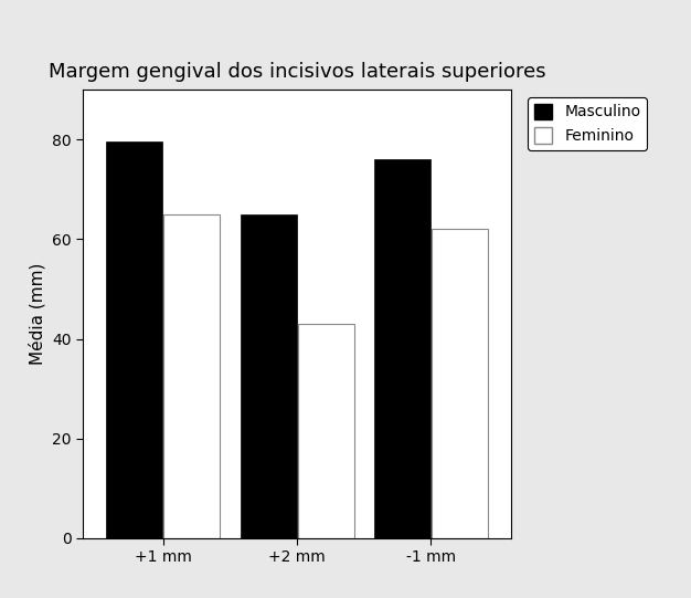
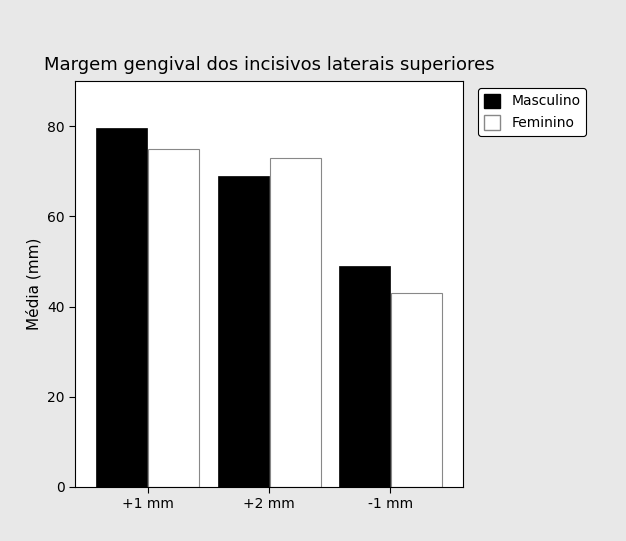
Feminino/+1 mm: 65 -> 75
Masculino/+2 mm: 65.0 -> 69.0
Feminino/+2 mm: 43 -> 73
Masculino/-1 mm: 76.0 -> 49.0
Feminino/-1 mm: 62 -> 43
